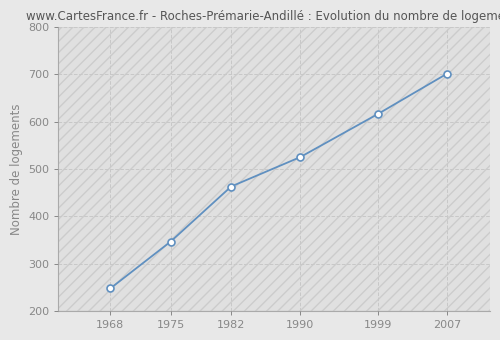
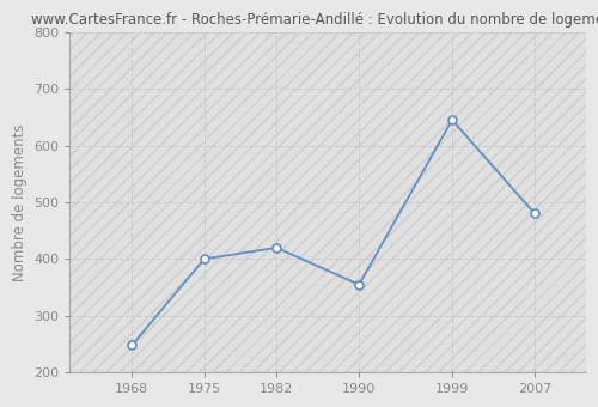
1975: 347 -> 400
1982: 463 -> 420
1990: 525 -> 355
1999: 616 -> 645
2007: 701 -> 480
